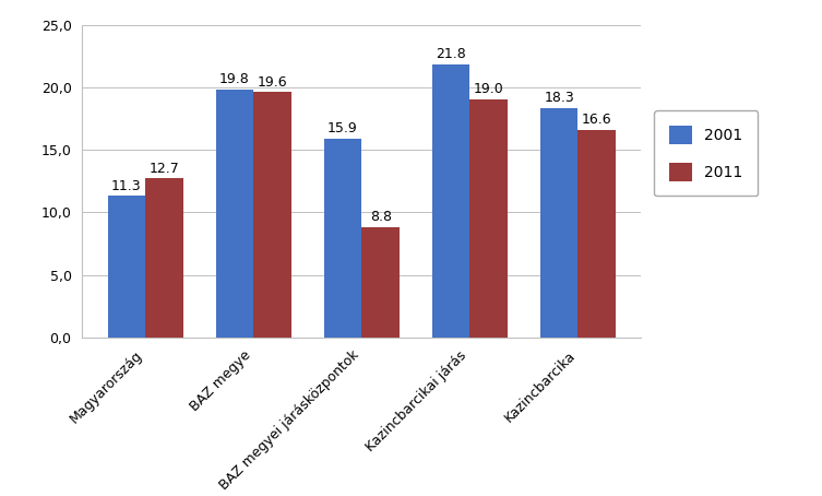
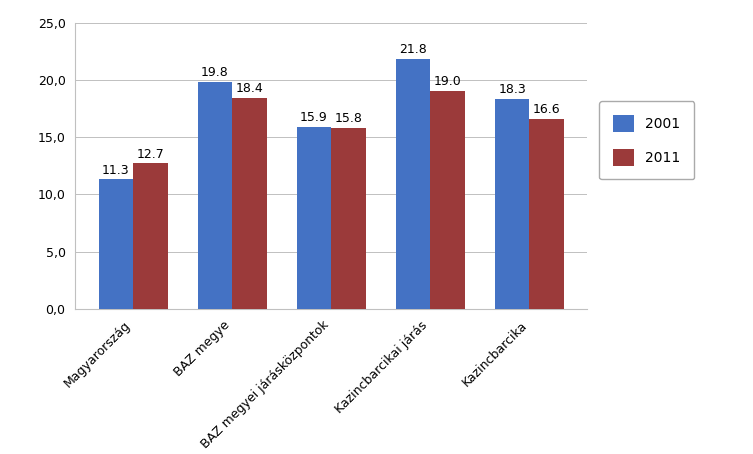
2011/BAZ megye: 19.6 -> 18.4
2011/BAZ megyei járásközpontok: 8.8 -> 15.8
